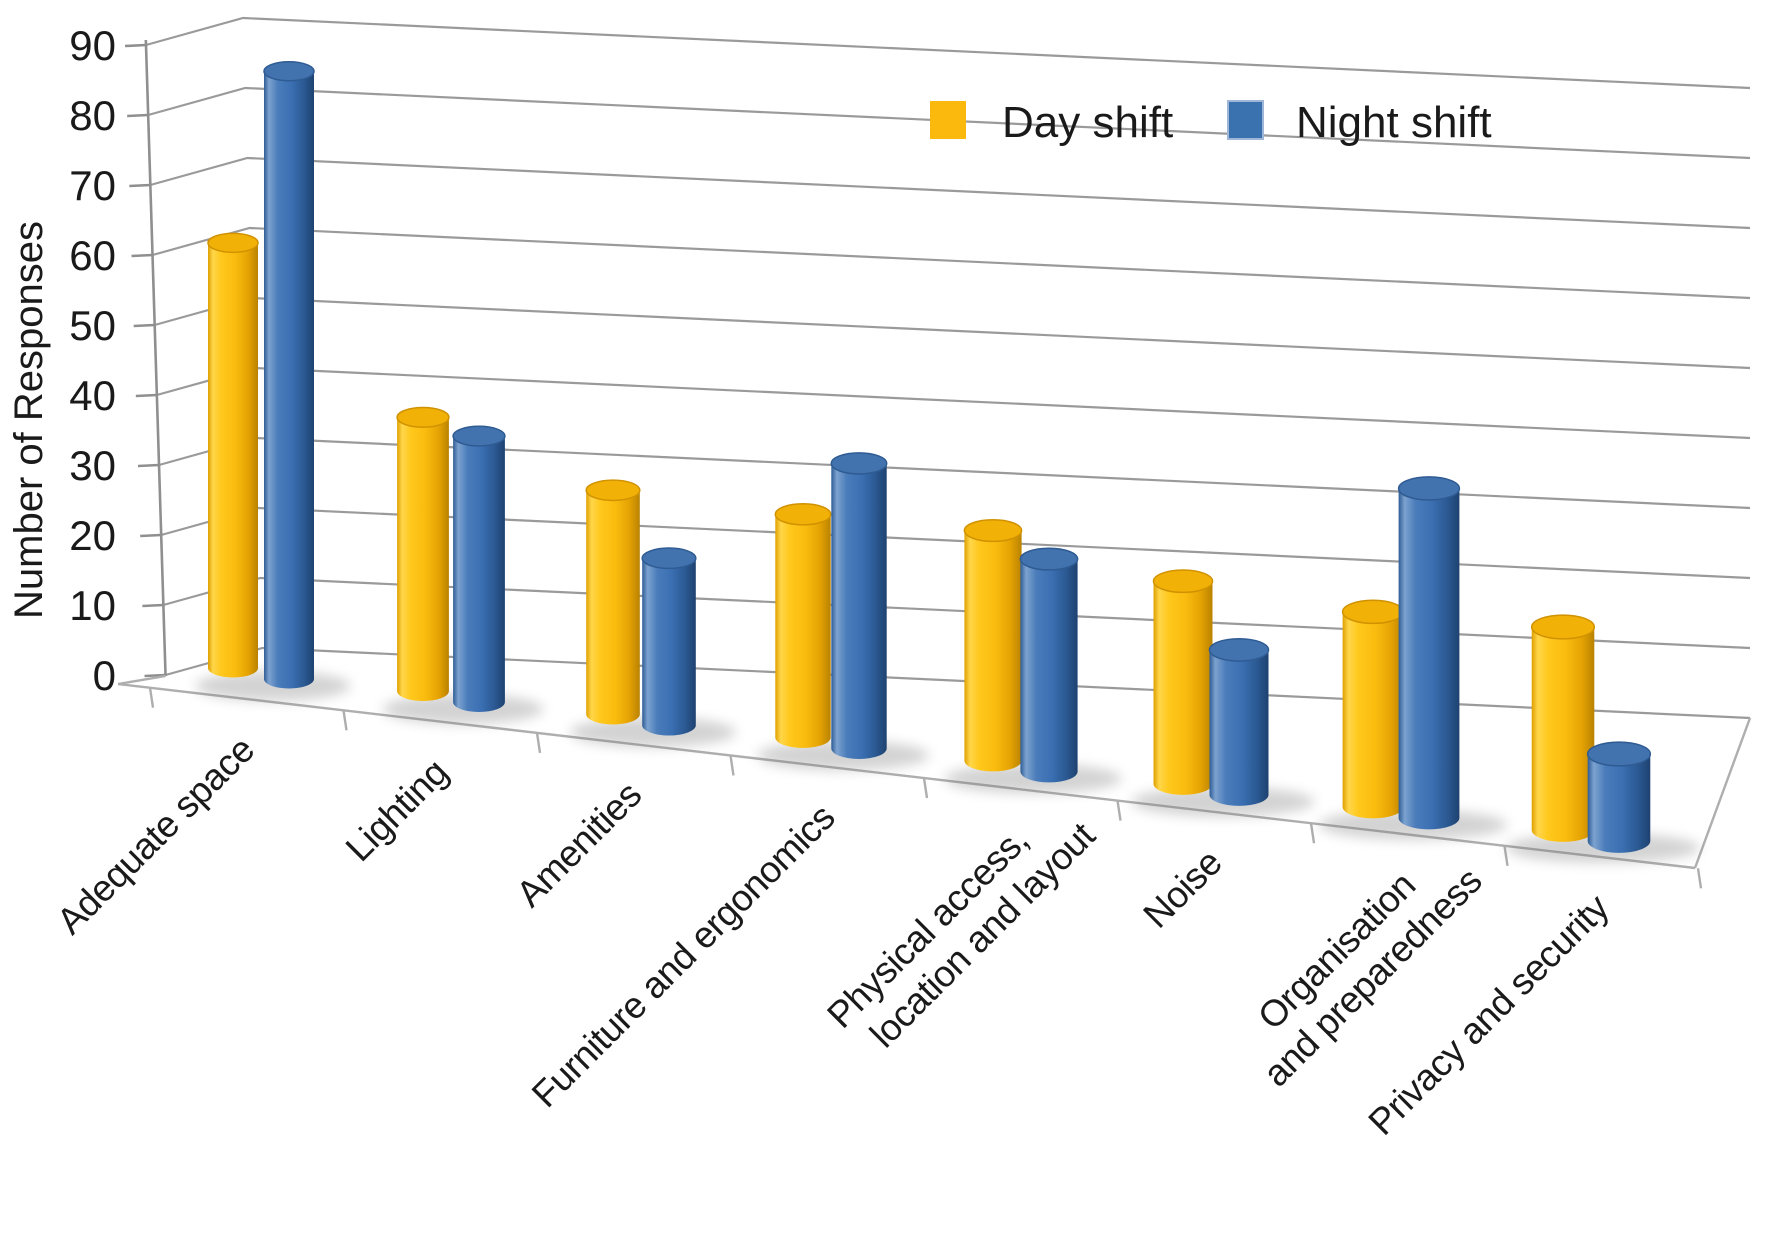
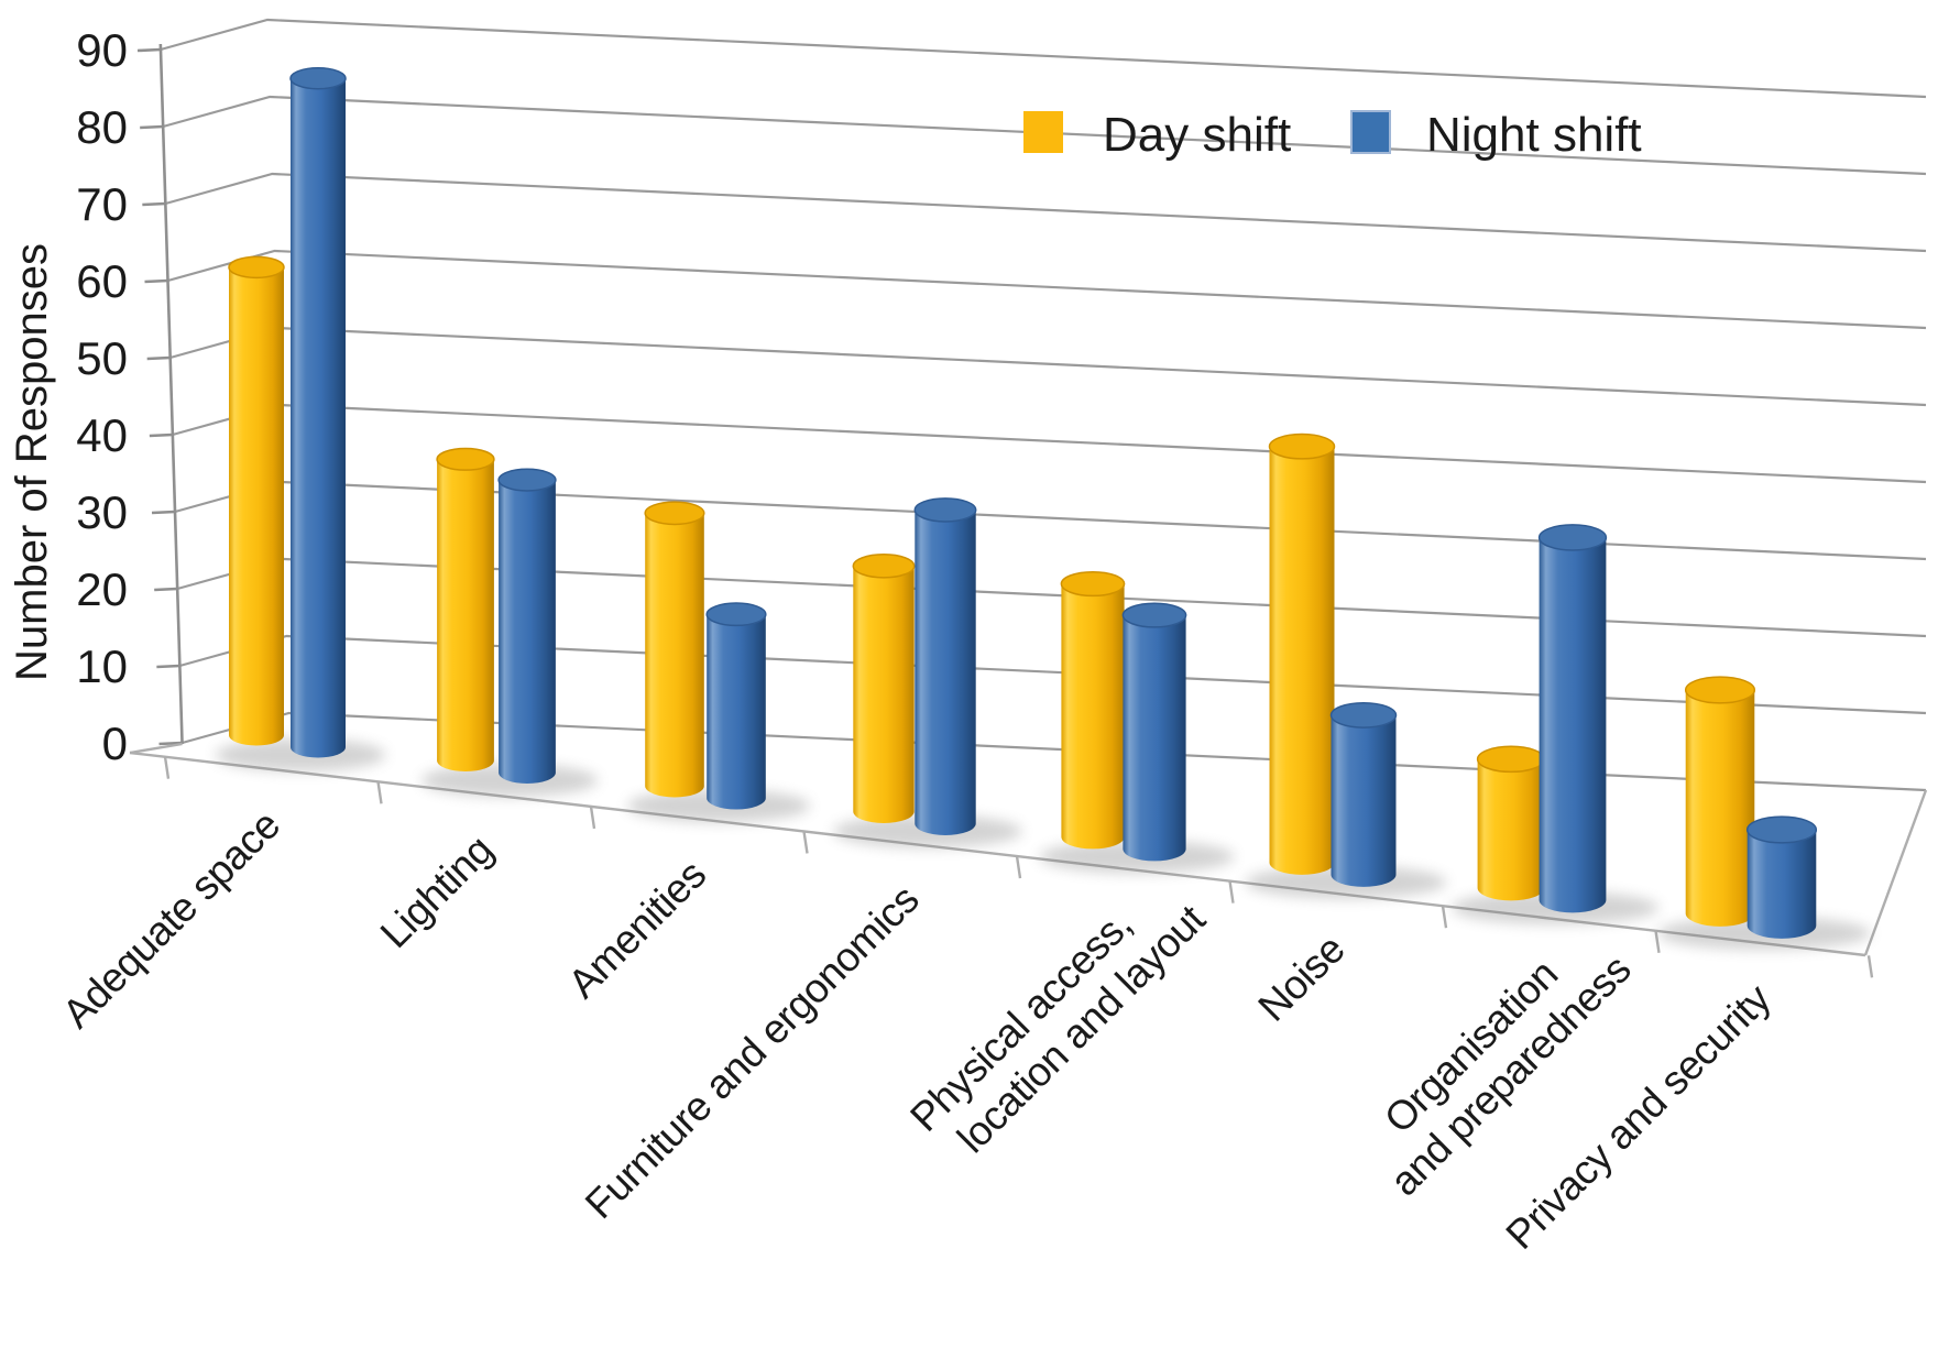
Day shift/Amenities: 28 -> 31
Day shift/Noise: 15 -> 28
Day shift/Organisation and preparedness: 10 -> 6
